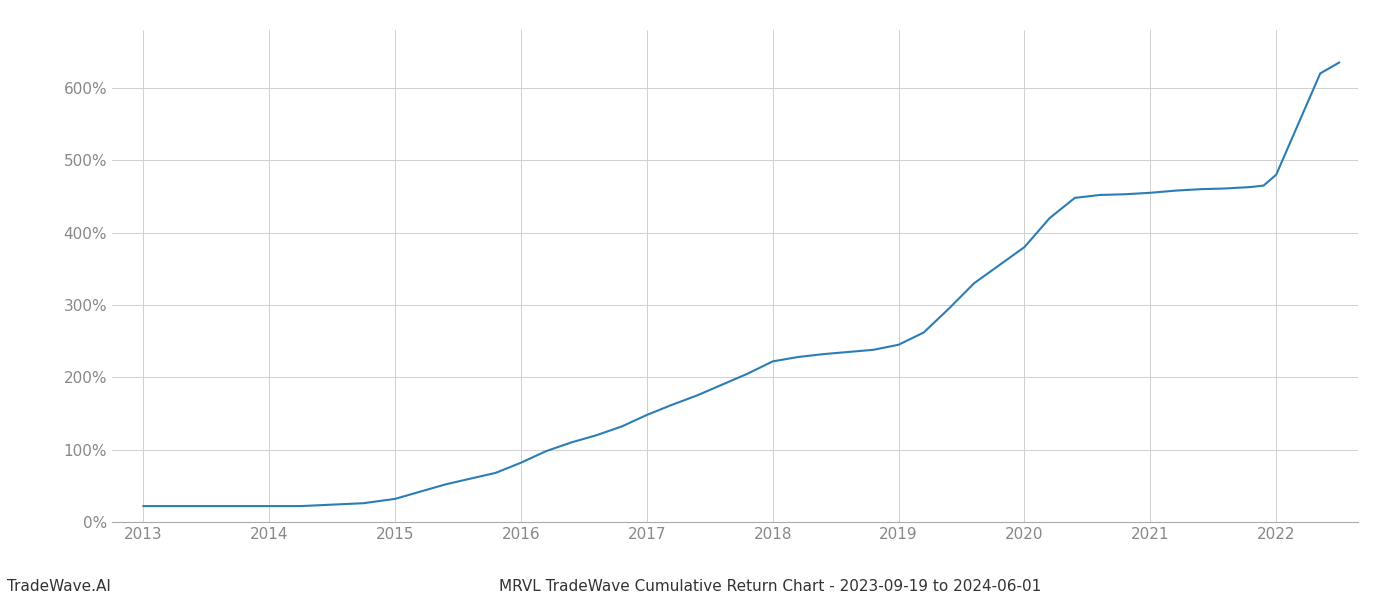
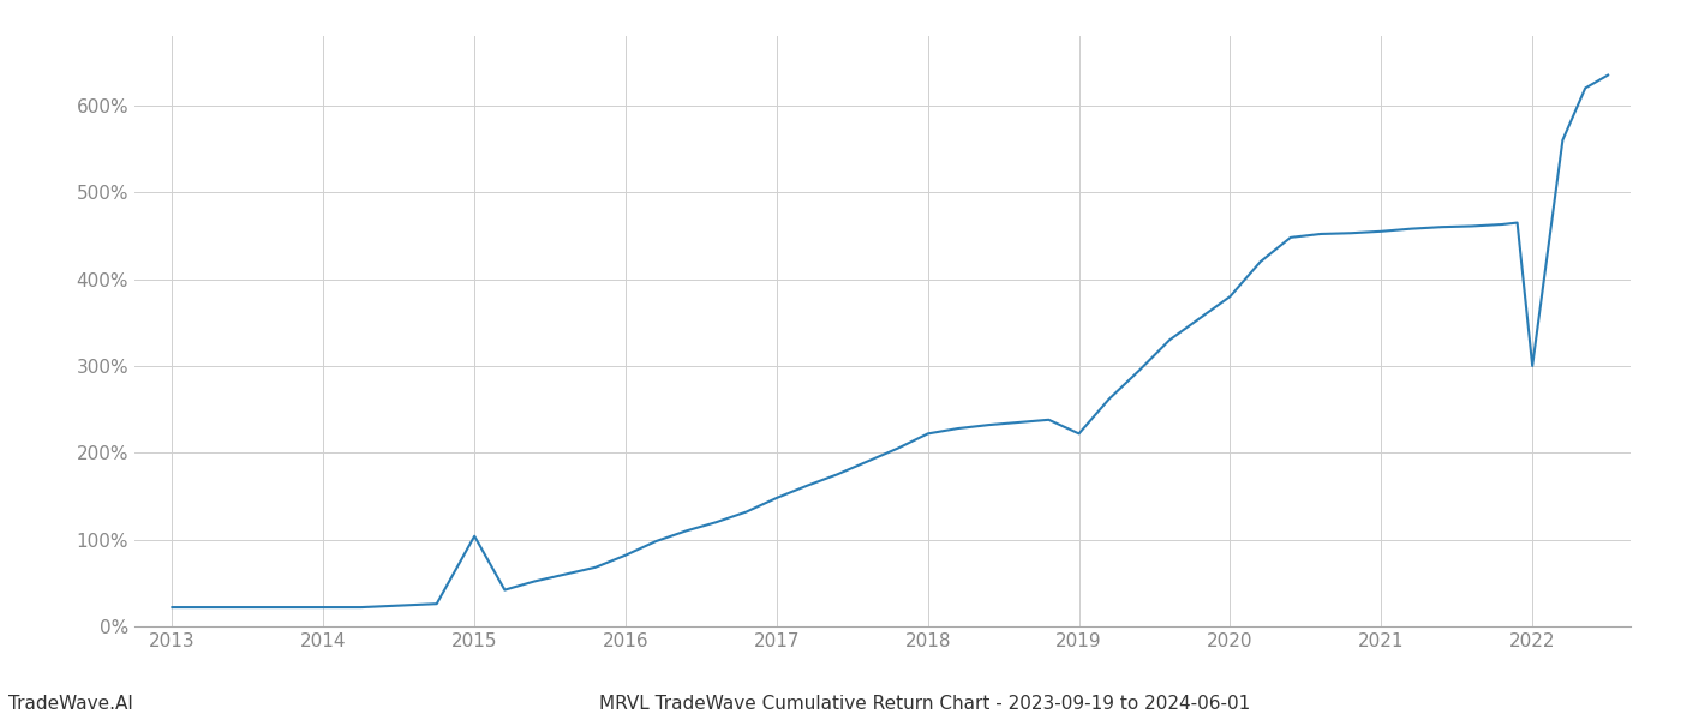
2015: 32% -> 104%
2019: 245% -> 222%
2022: 480% -> 300%
